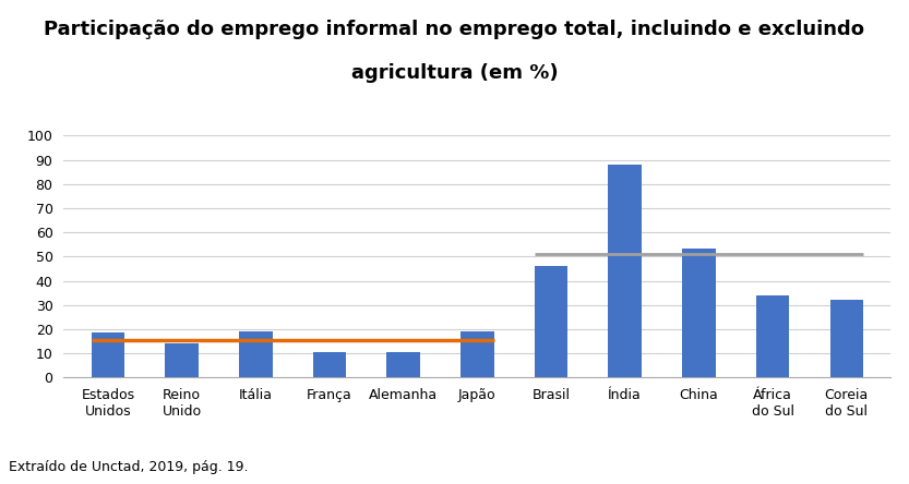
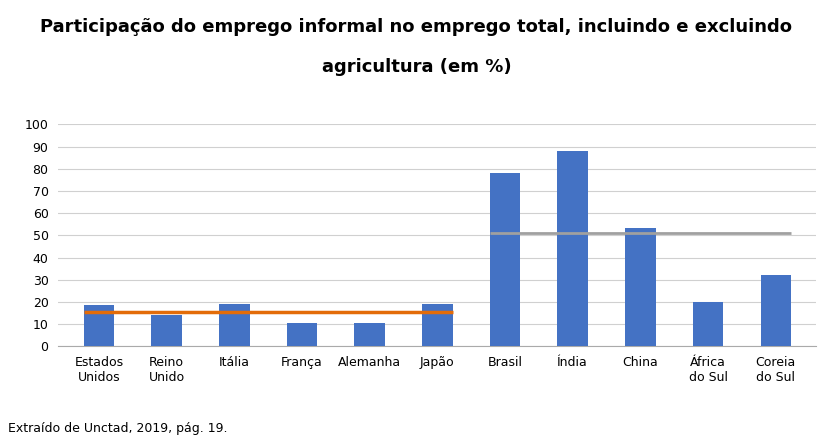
Brasil: 46.0 -> 78.0
África do Sul: 34.0 -> 20.0
